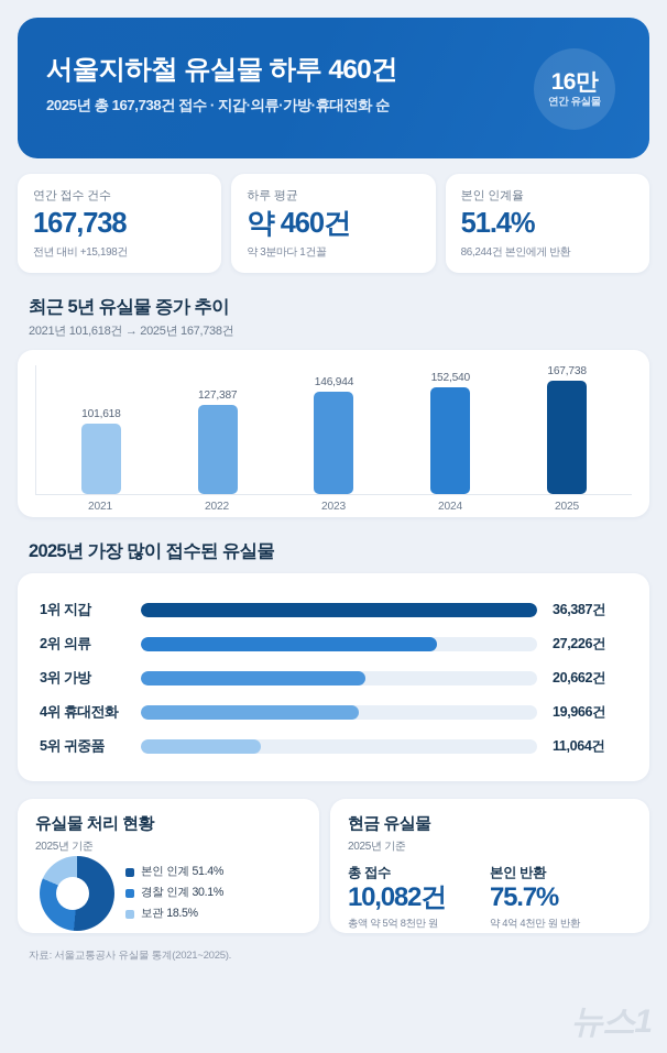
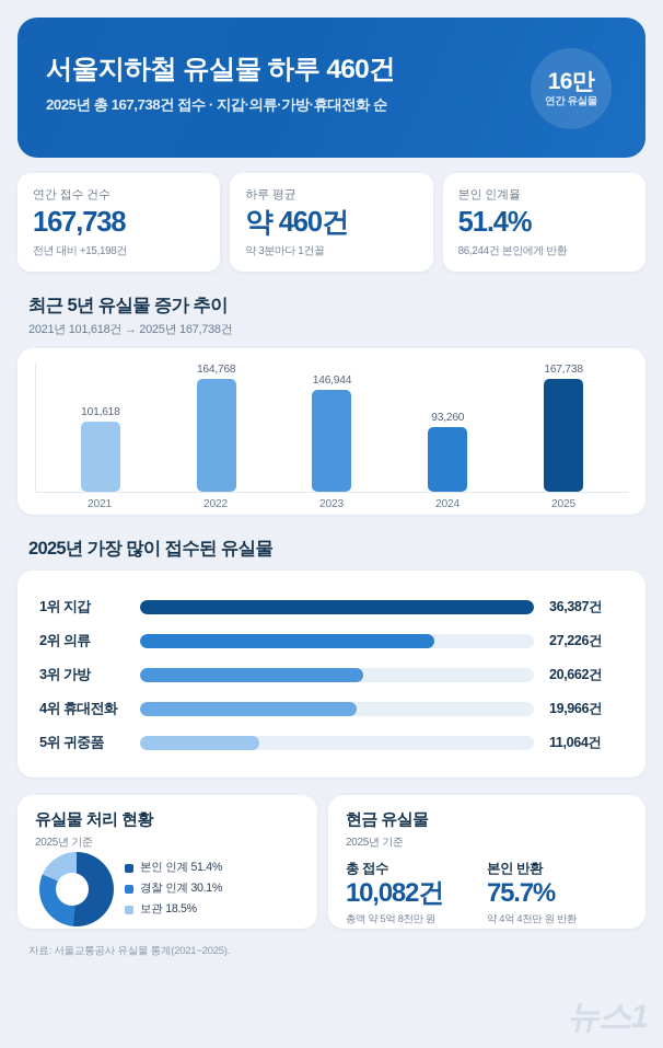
최근 5년 유실물 증가 추이/2022: 127,387 -> 164,768
최근 5년 유실물 증가 추이/2024: 152,540 -> 93,260
